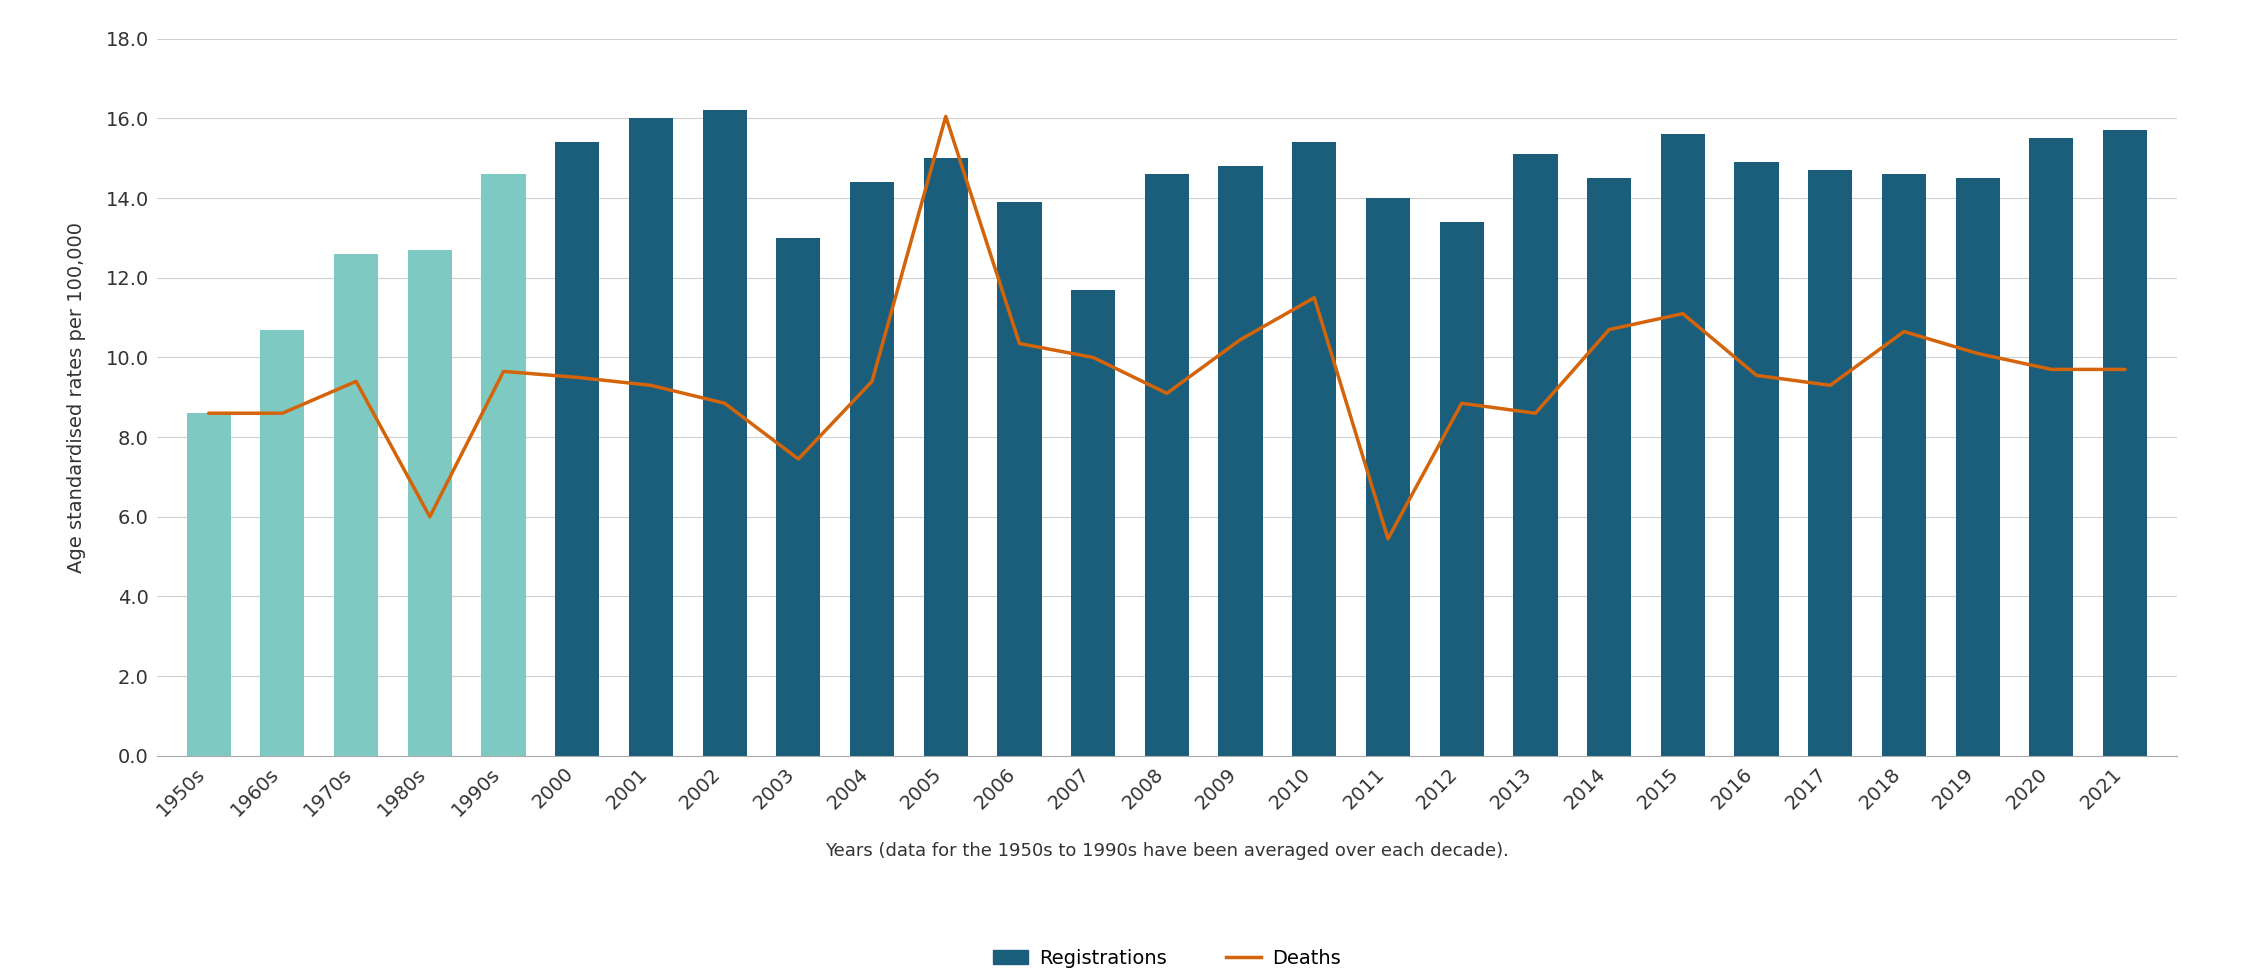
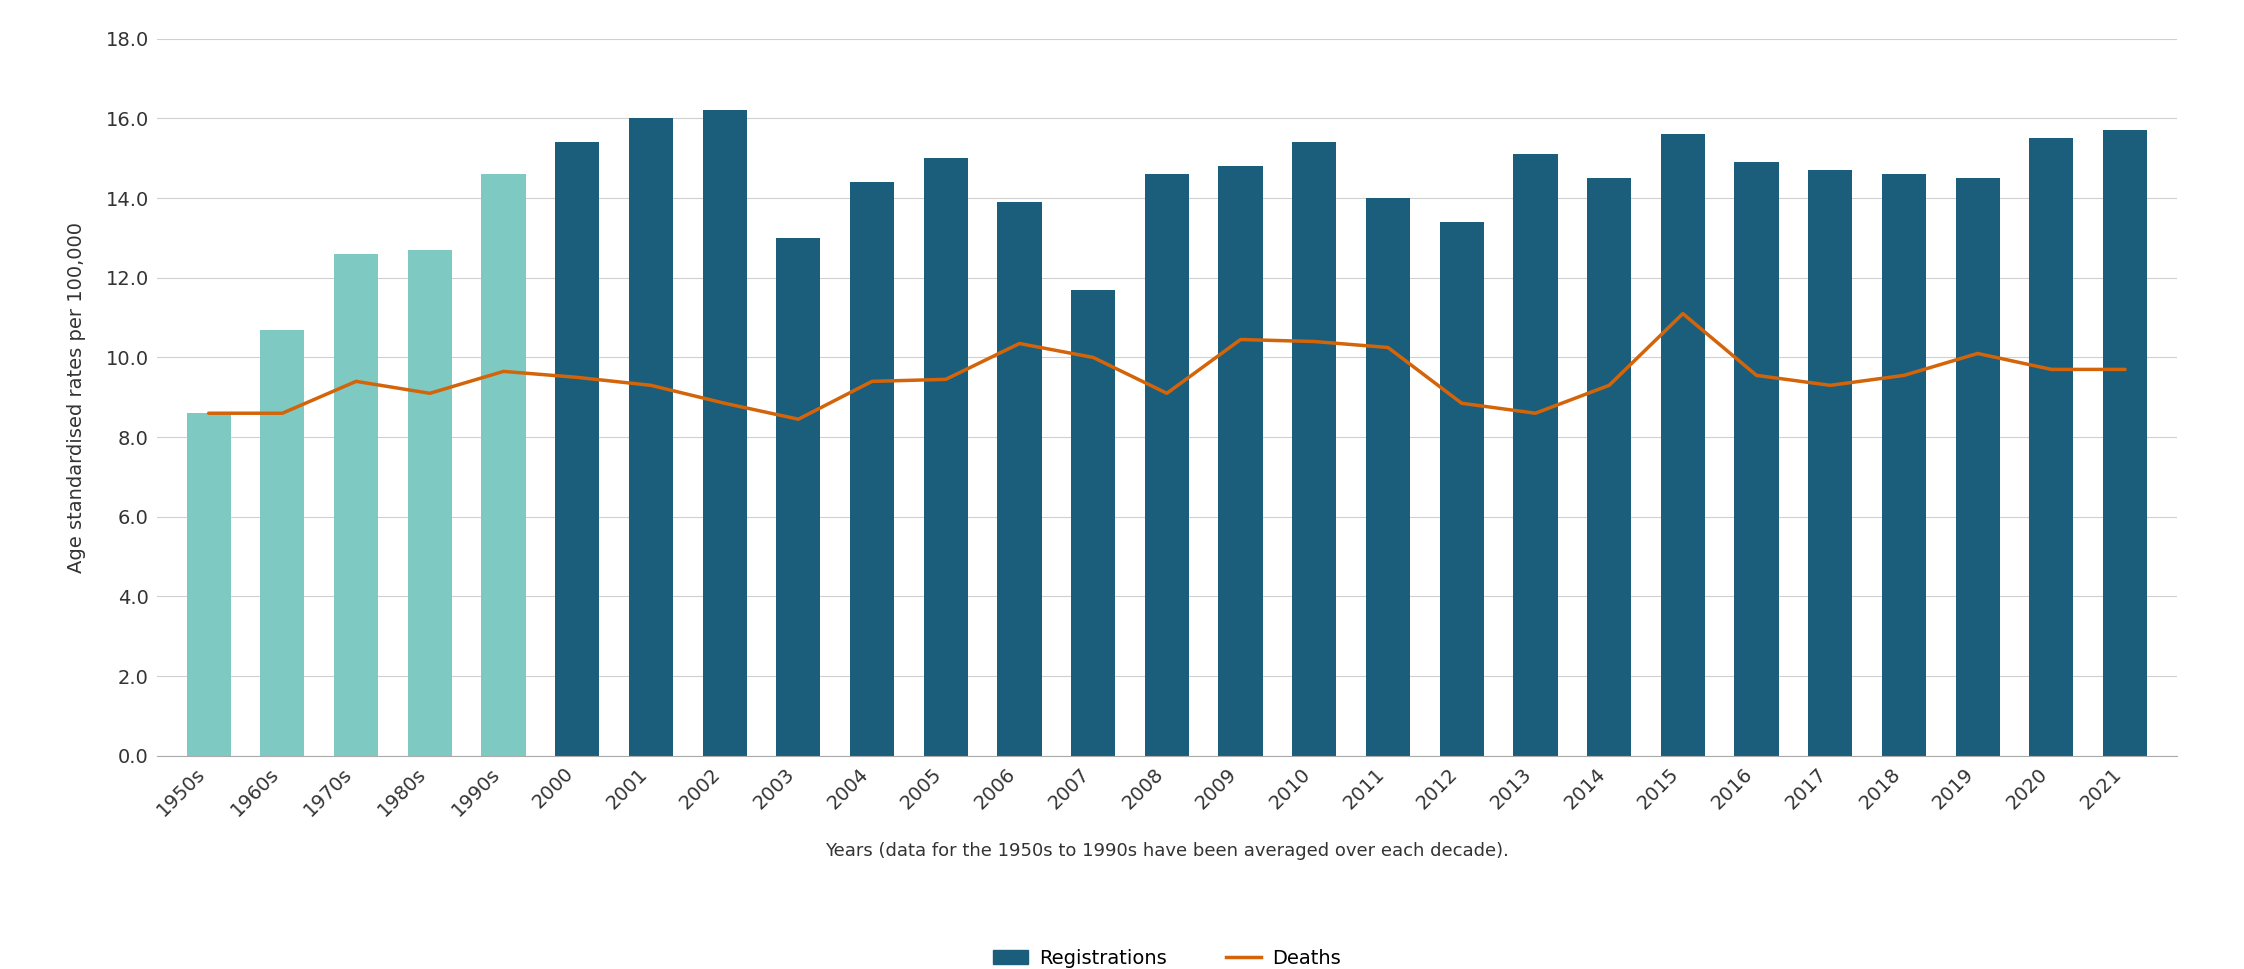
Deaths/1980s: 6.00 -> 9.10
Deaths/2003: 7.45 -> 8.45
Deaths/2005: 16.05 -> 9.45
Deaths/2010: 11.50 -> 10.40
Deaths/2011: 5.45 -> 10.25
Deaths/2014: 10.70 -> 9.30
Deaths/2018: 10.65 -> 9.55
